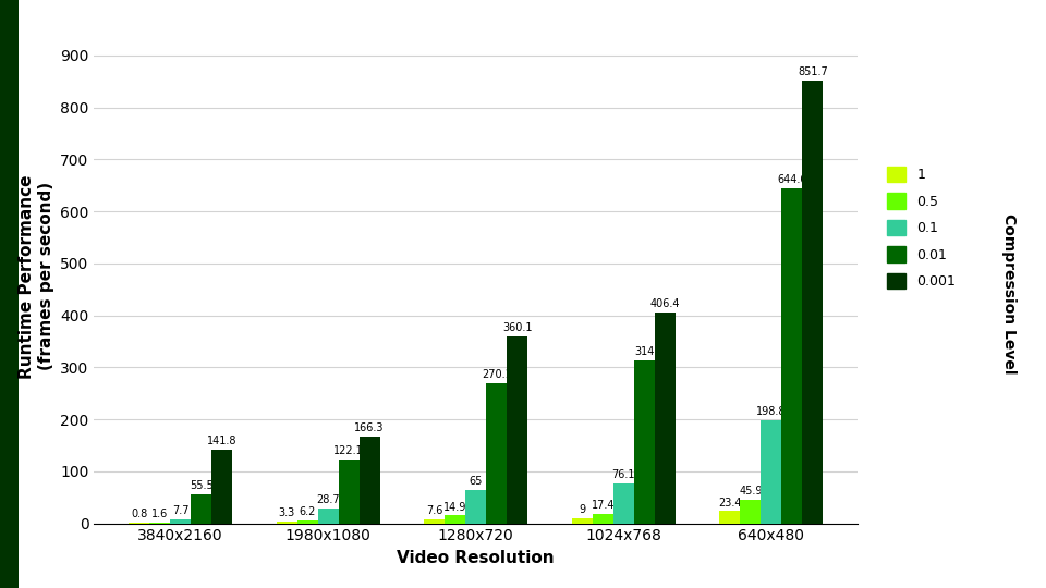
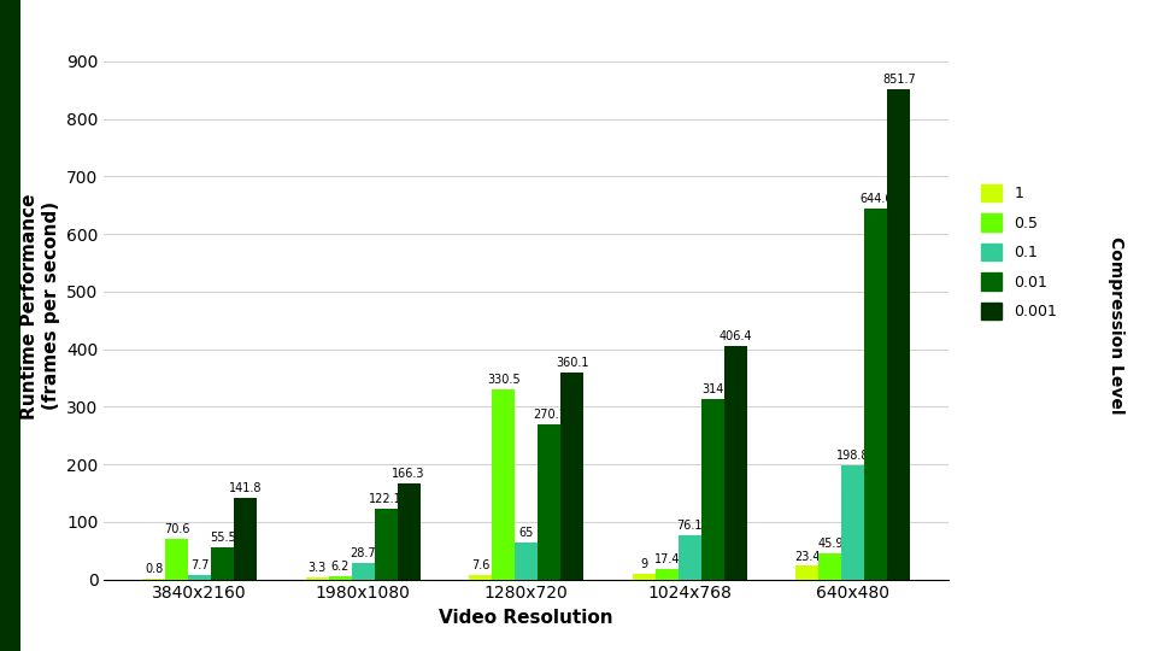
0.5/3840x2160: 1.6 -> 70.6
0.5/1280x720: 14.9 -> 330.5
